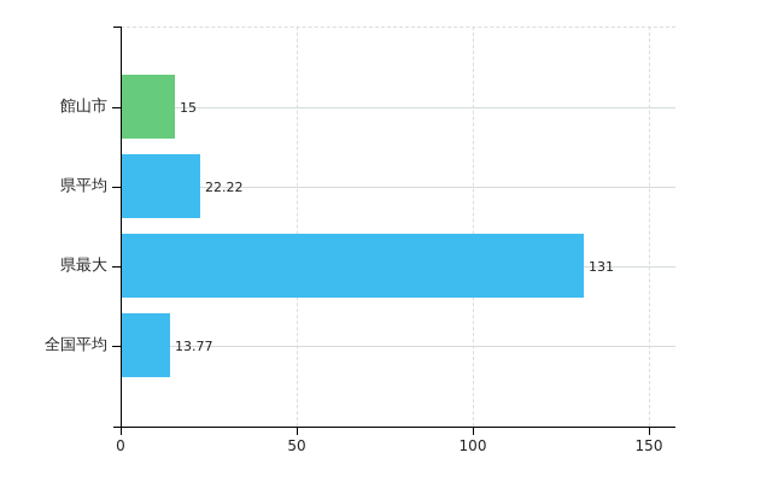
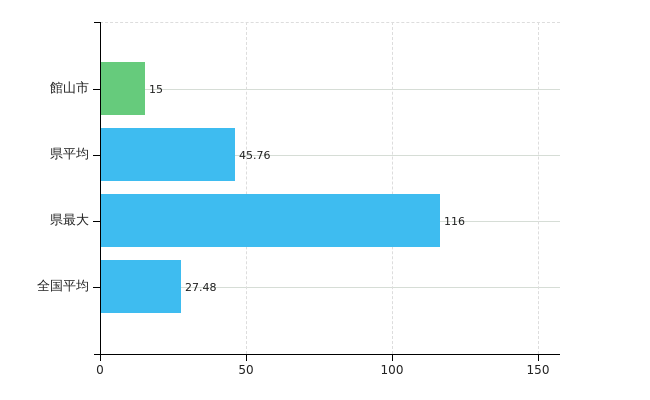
県平均: 22.22 -> 45.76
県最大: 131 -> 116
全国平均: 13.77 -> 27.48
